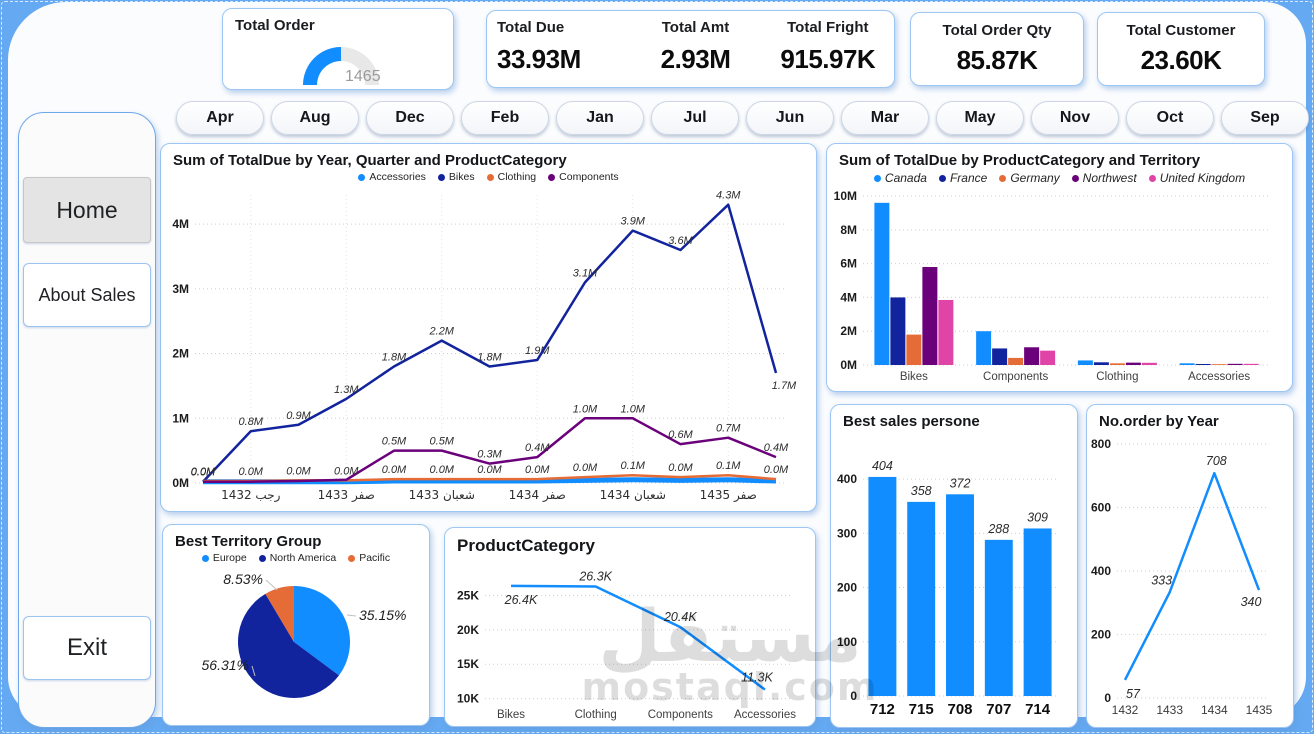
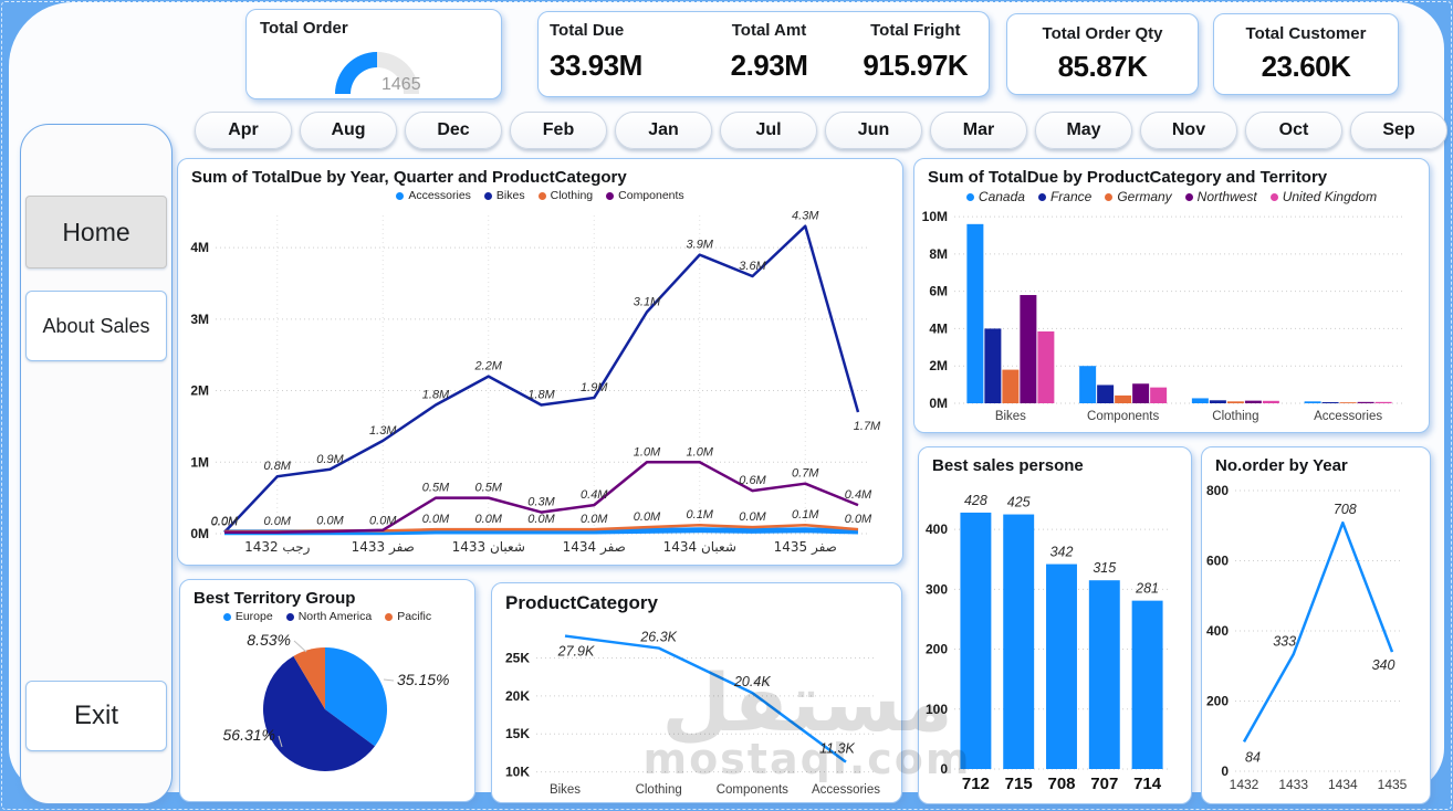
Best sales persone/712: 404 -> 428
Best sales persone/715: 358 -> 425
Best sales persone/708: 372 -> 342
Best sales persone/707: 288 -> 315
Best sales persone/714: 309 -> 281
No.order by Year/1432: 57 -> 84
ProductCategory/Bikes: 26.4K -> 27.9K
